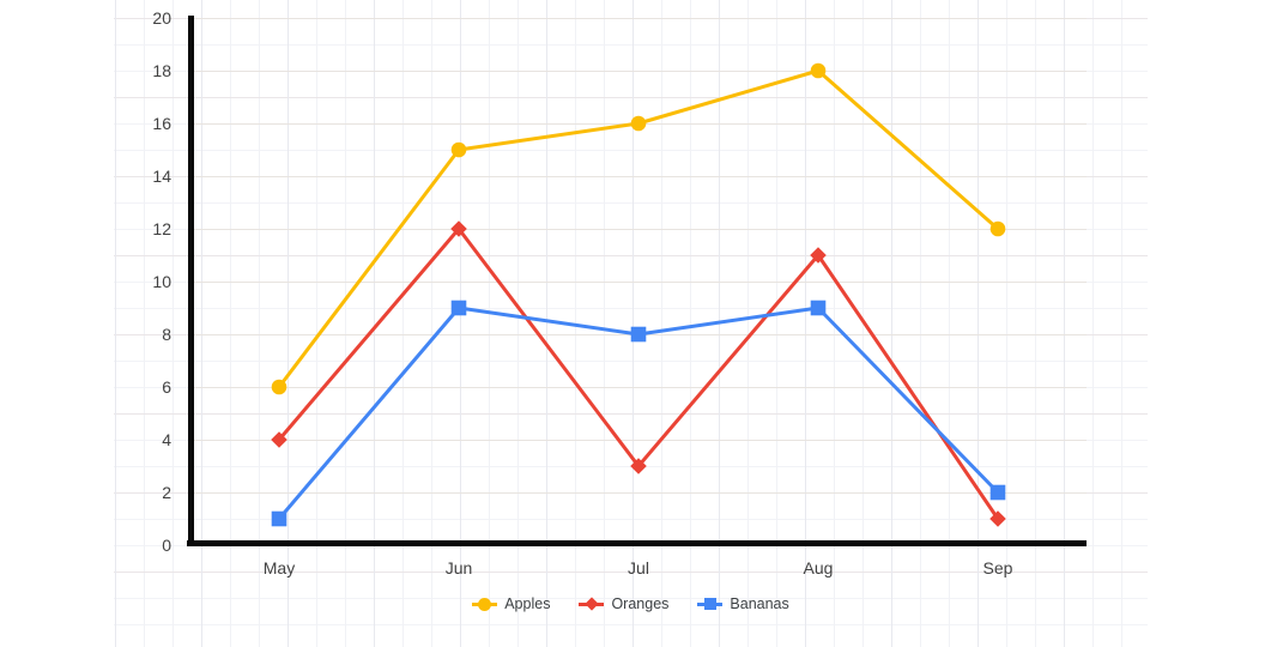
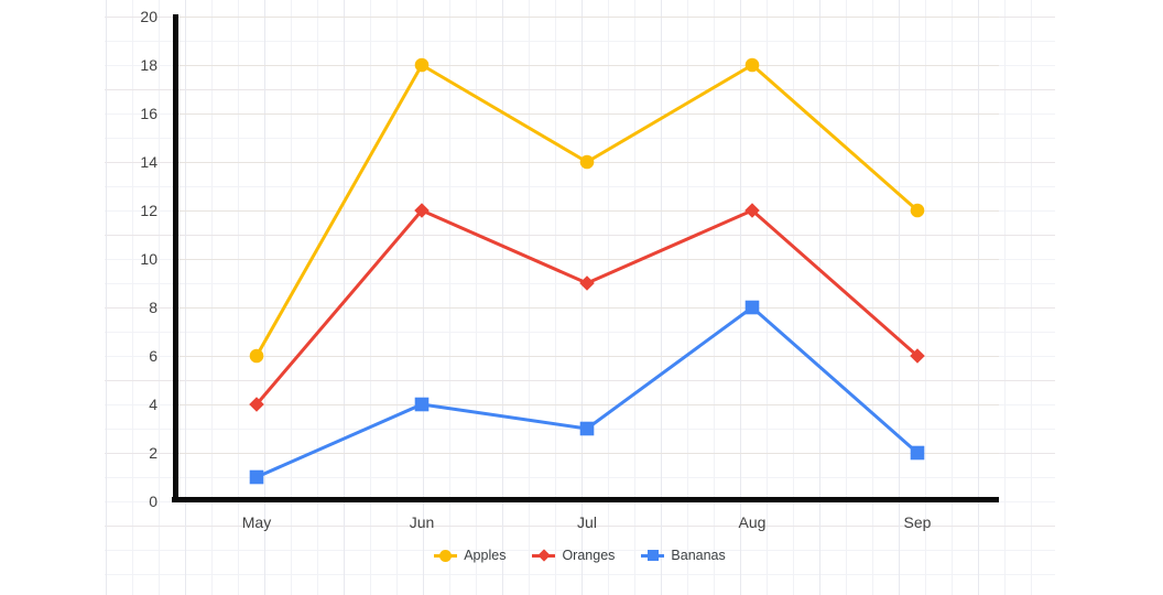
Apples/Jun: 15 -> 18
Bananas/Jun: 9 -> 4
Apples/Jul: 16 -> 14
Oranges/Jul: 3 -> 9
Bananas/Jul: 8 -> 3
Oranges/Aug: 11 -> 12
Bananas/Aug: 9 -> 8
Oranges/Sep: 1 -> 6
